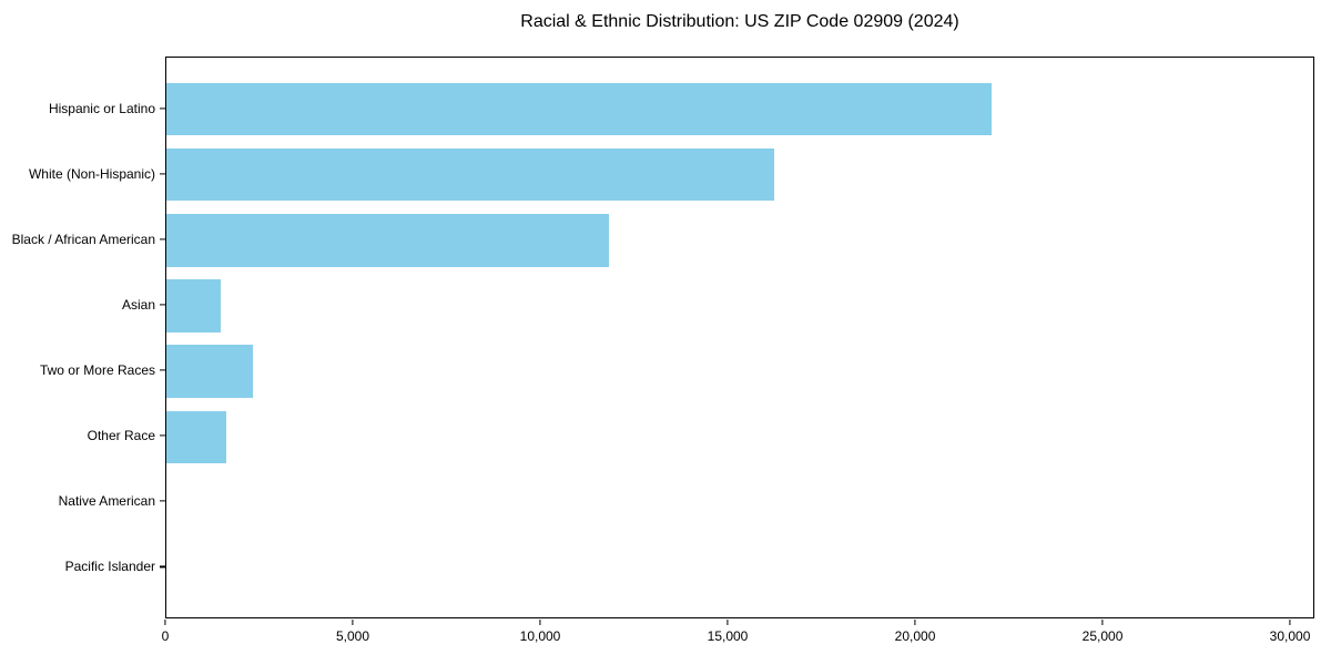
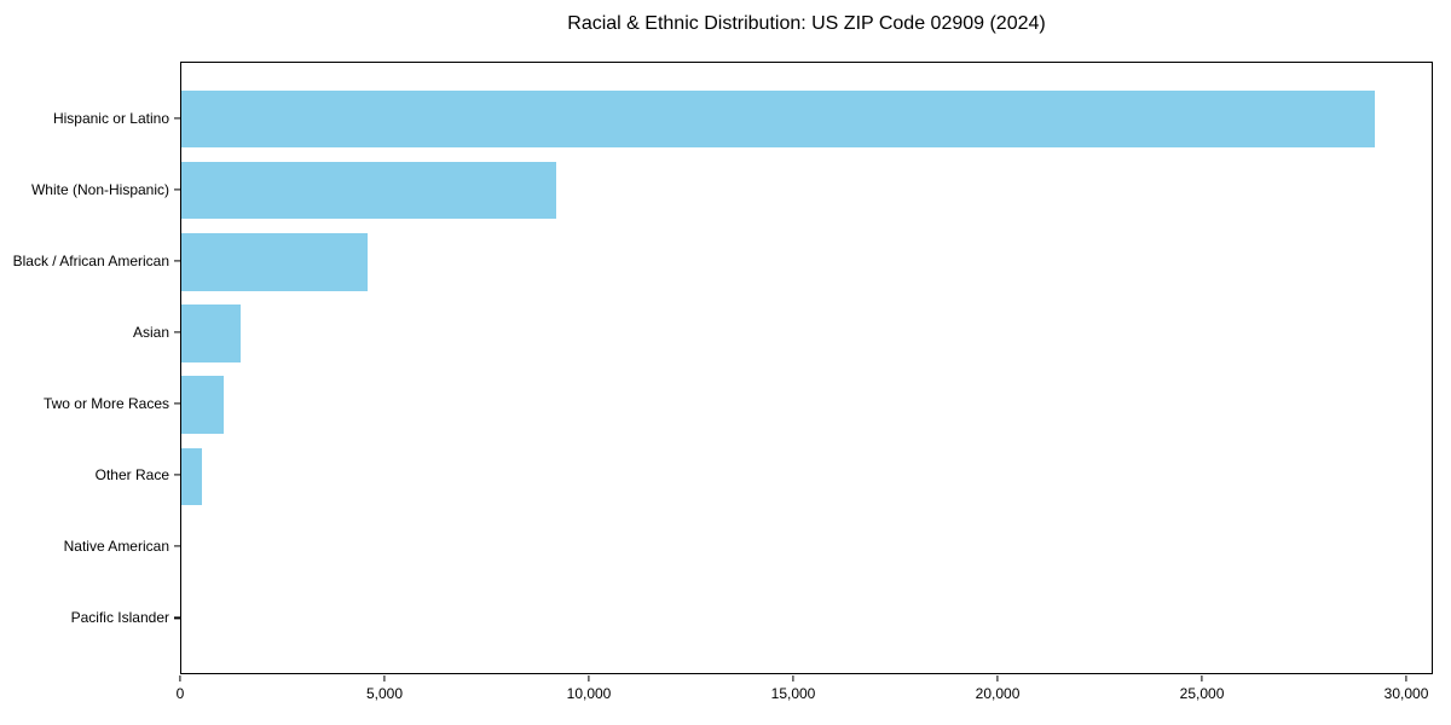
Hispanic or Latino: 22000 -> 29200
White (Non-Hispanic): 16200 -> 9200
Black / African American: 11800 -> 4600
Two or More Races: 2300 -> 1000
Other Race: 1600 -> 500
